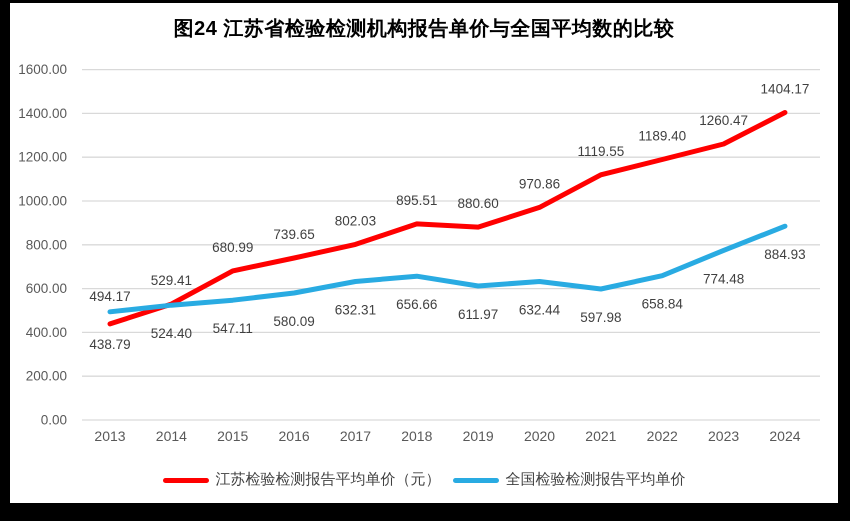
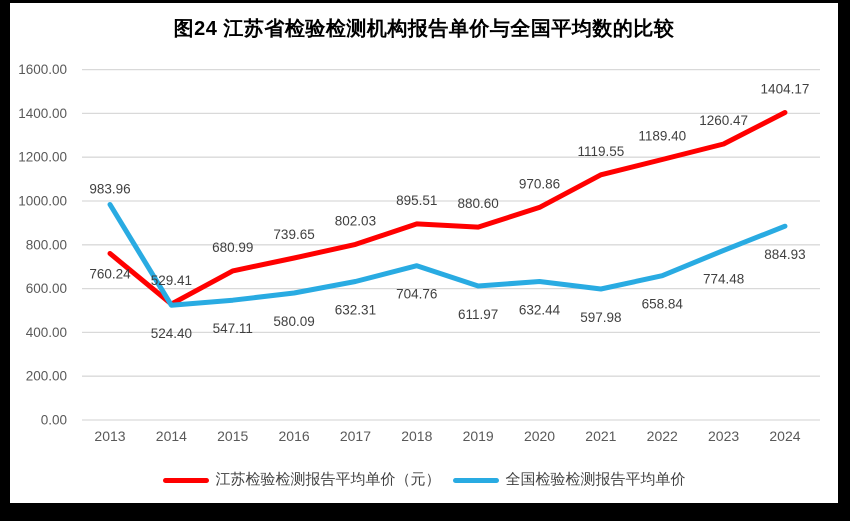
江苏检验检测报告平均单价（元）/2013: 438.79 -> 760.24
全国检验检测报告平均单价/2013: 494.17 -> 983.96
全国检验检测报告平均单价/2018: 656.66 -> 704.76
